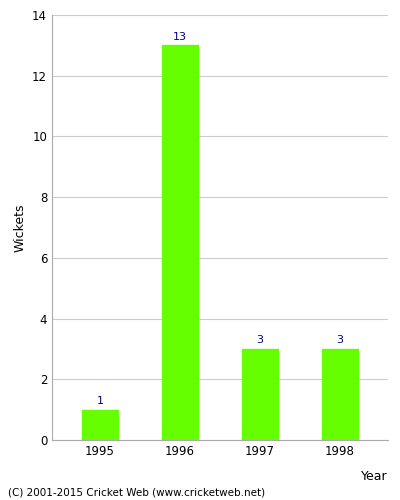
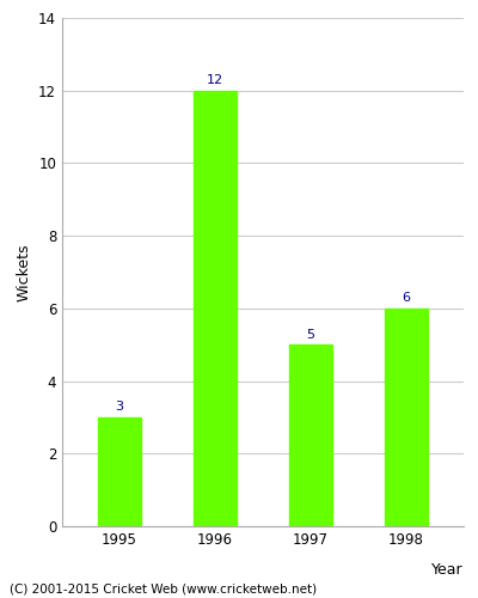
1995: 1 -> 3
1996: 13 -> 12
1997: 3 -> 5
1998: 3 -> 6
